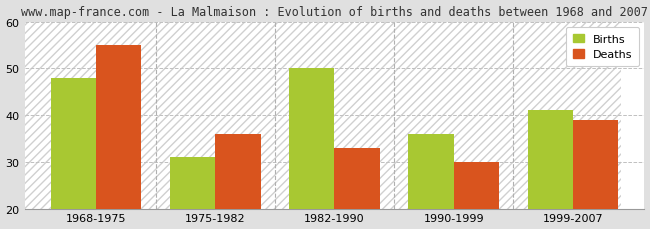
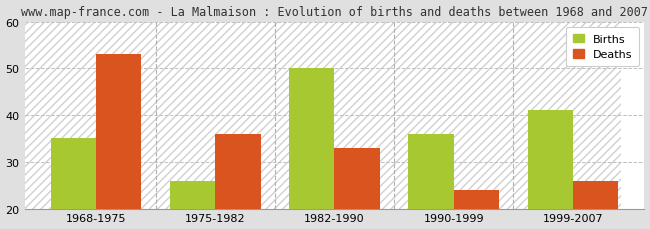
Births/1968-1975: 48 -> 35
Deaths/1968-1975: 55 -> 53
Births/1975-1982: 31 -> 26
Deaths/1990-1999: 30 -> 24
Deaths/1999-2007: 39 -> 26
